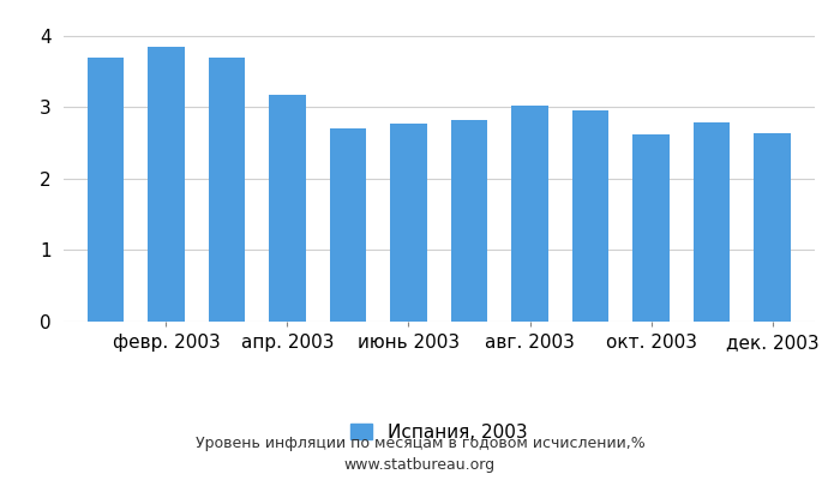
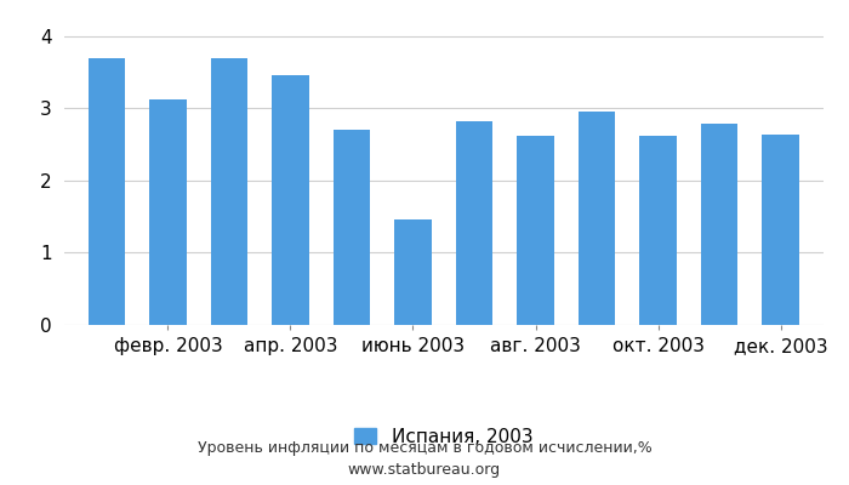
февр. 2003: 3.85 -> 3.12
апр. 2003: 3.17 -> 3.46
июнь 2003: 2.77 -> 1.46
авг. 2003: 3.02 -> 2.62
